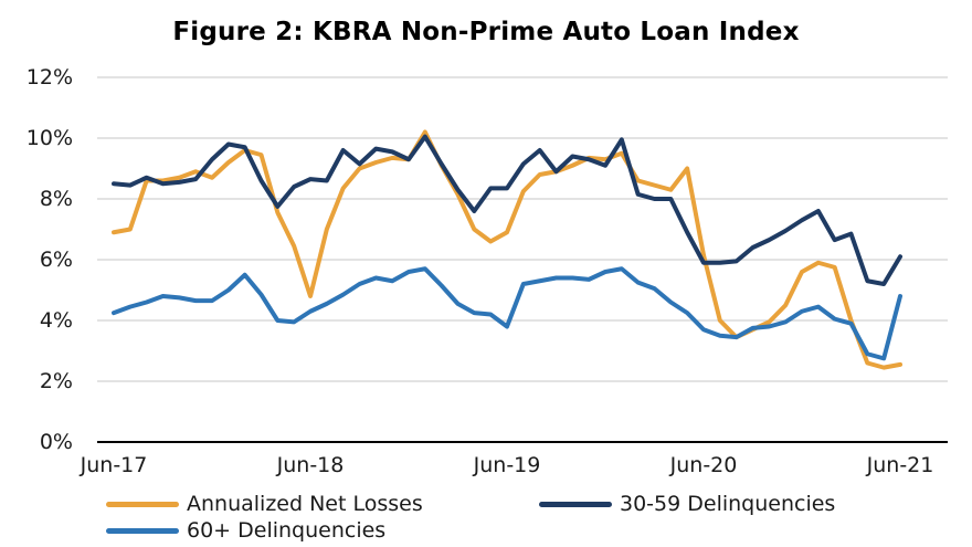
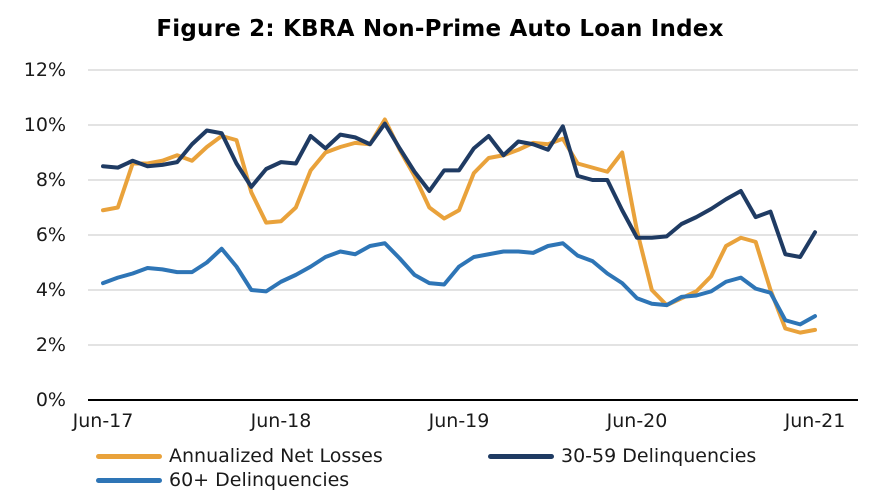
Annualized Net Losses/Jun-18: 4.8% -> 6.5%
60+ Delinquencies/Jun-19: 3.8% -> 4.8%
60+ Delinquencies/Jun-21: 4.8% -> 3.0%
